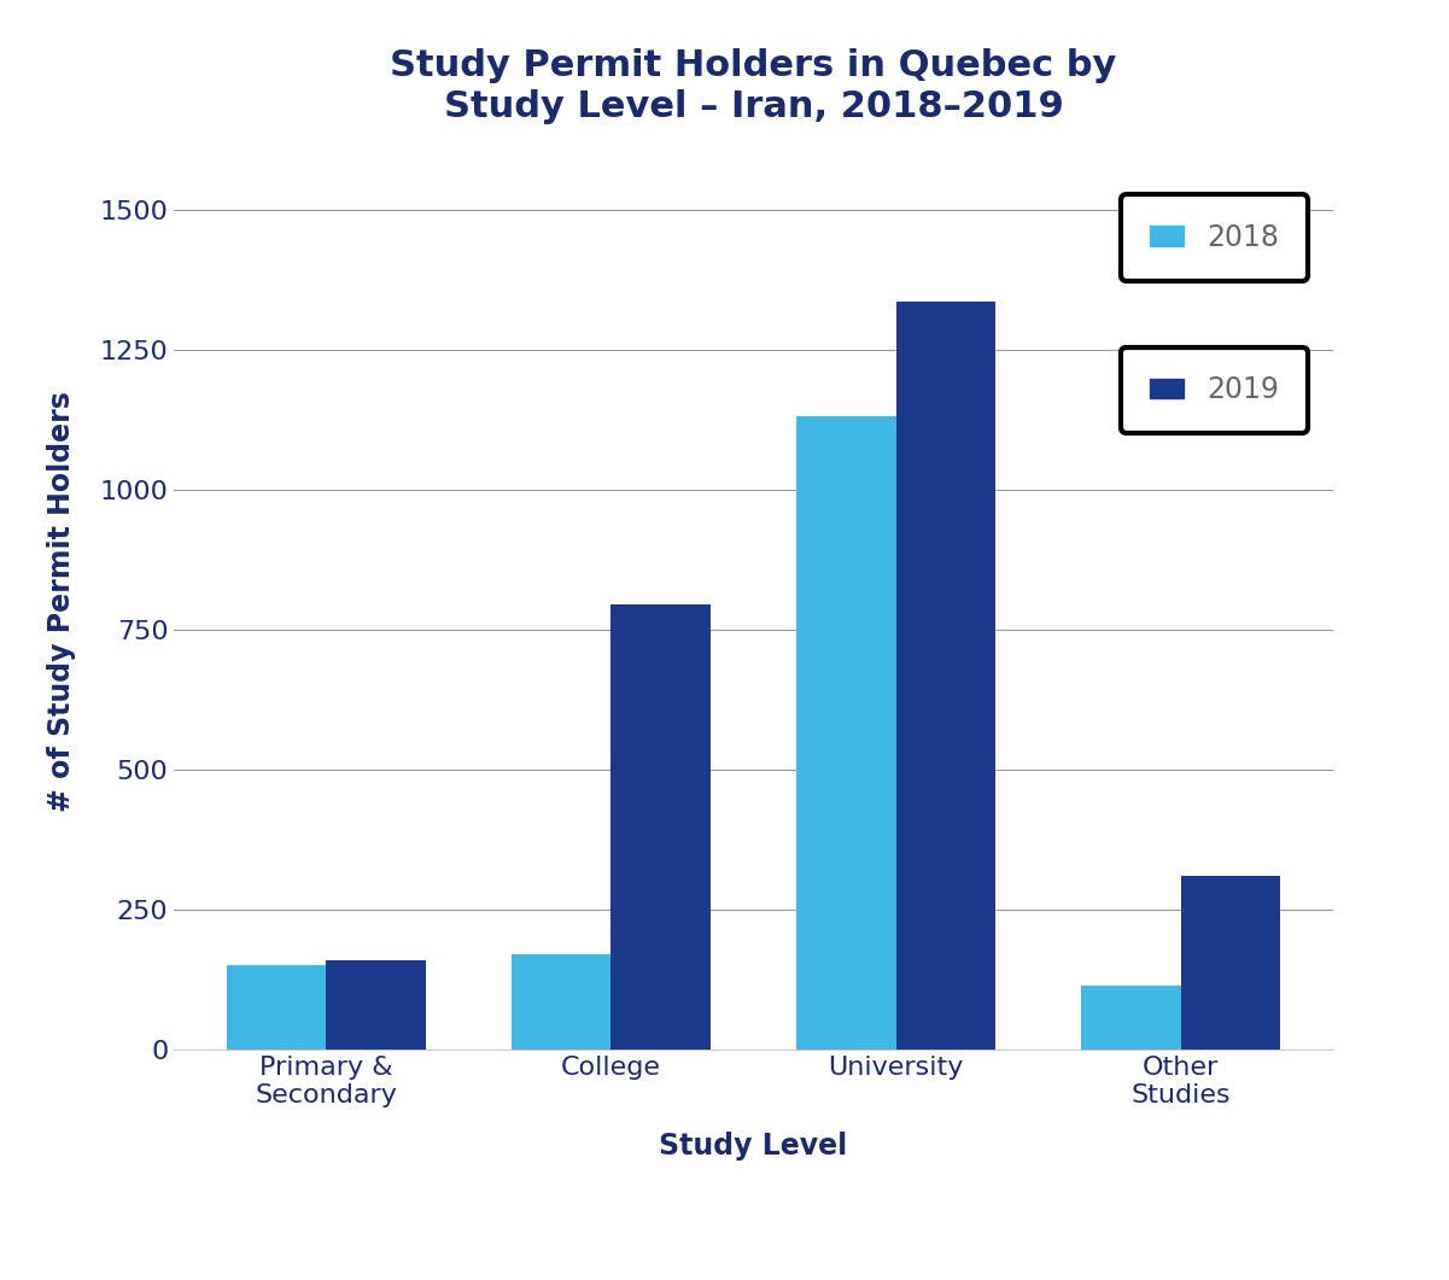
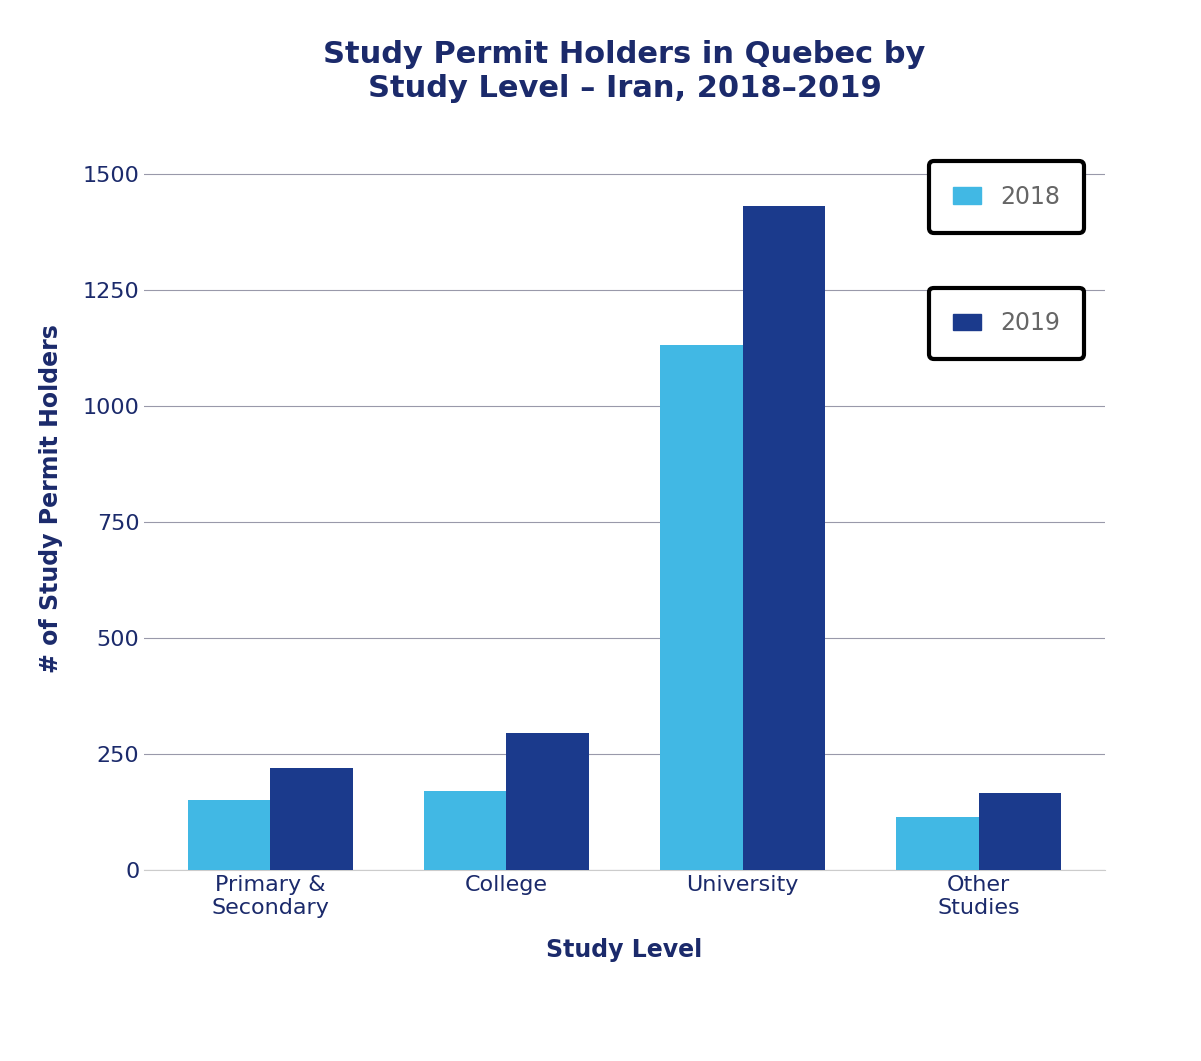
2019/Primary & Secondary: 160 -> 220
2019/College: 795 -> 295
2019/University: 1335 -> 1430
2019/Other Studies: 310 -> 165
